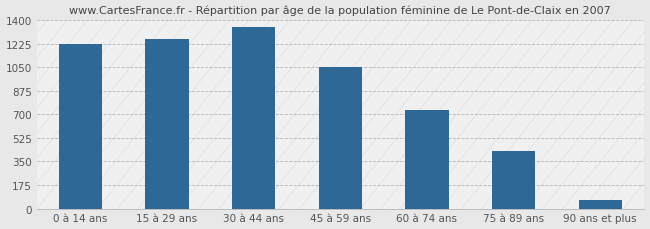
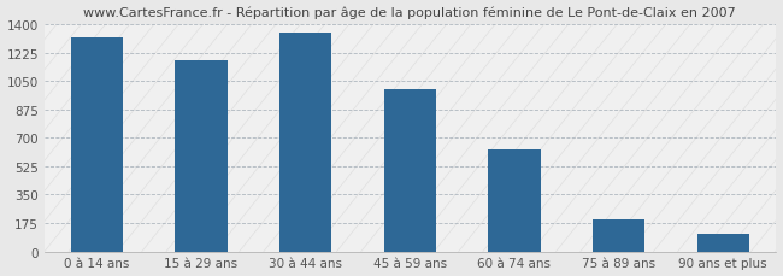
0 à 14 ans: 1220 -> 1320
15 à 29 ans: 1260 -> 1180
45 à 59 ans: 1050 -> 1000
60 à 74 ans: 740 -> 630
75 à 89 ans: 430 -> 200
90 ans et plus: 60 -> 110
